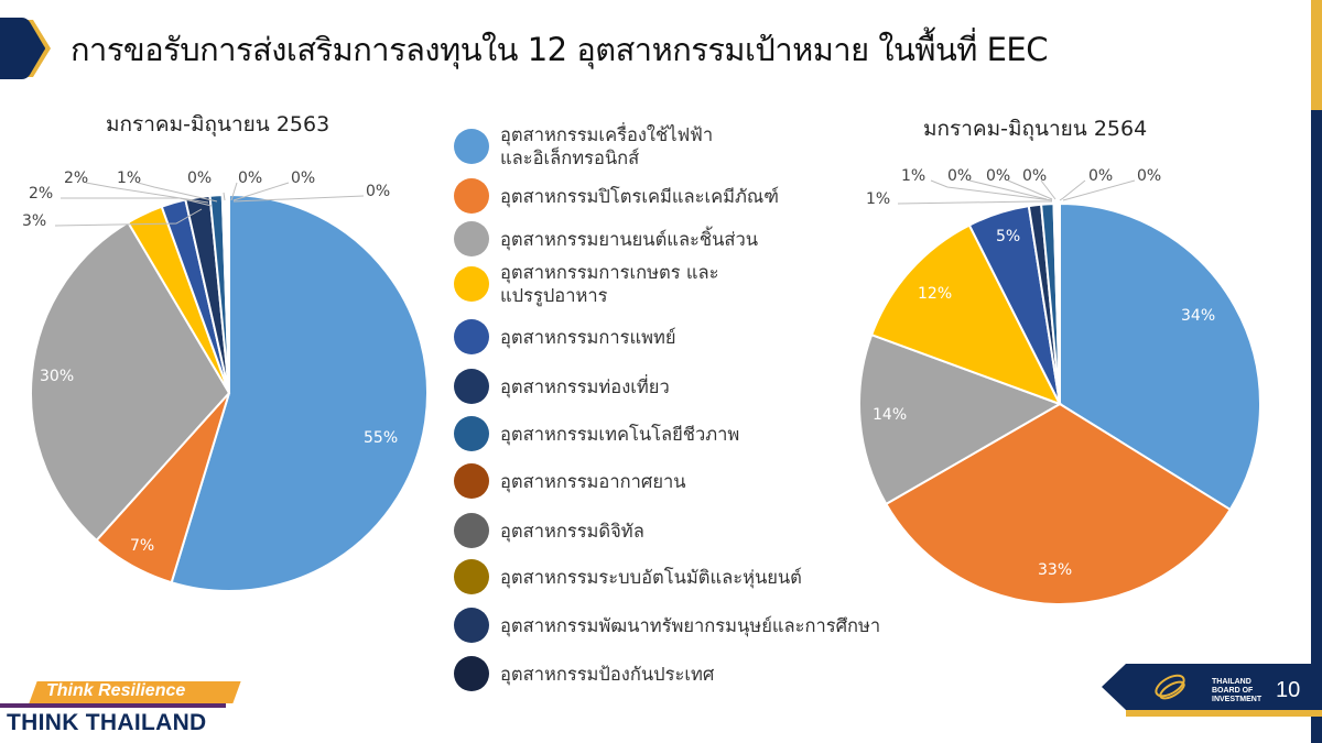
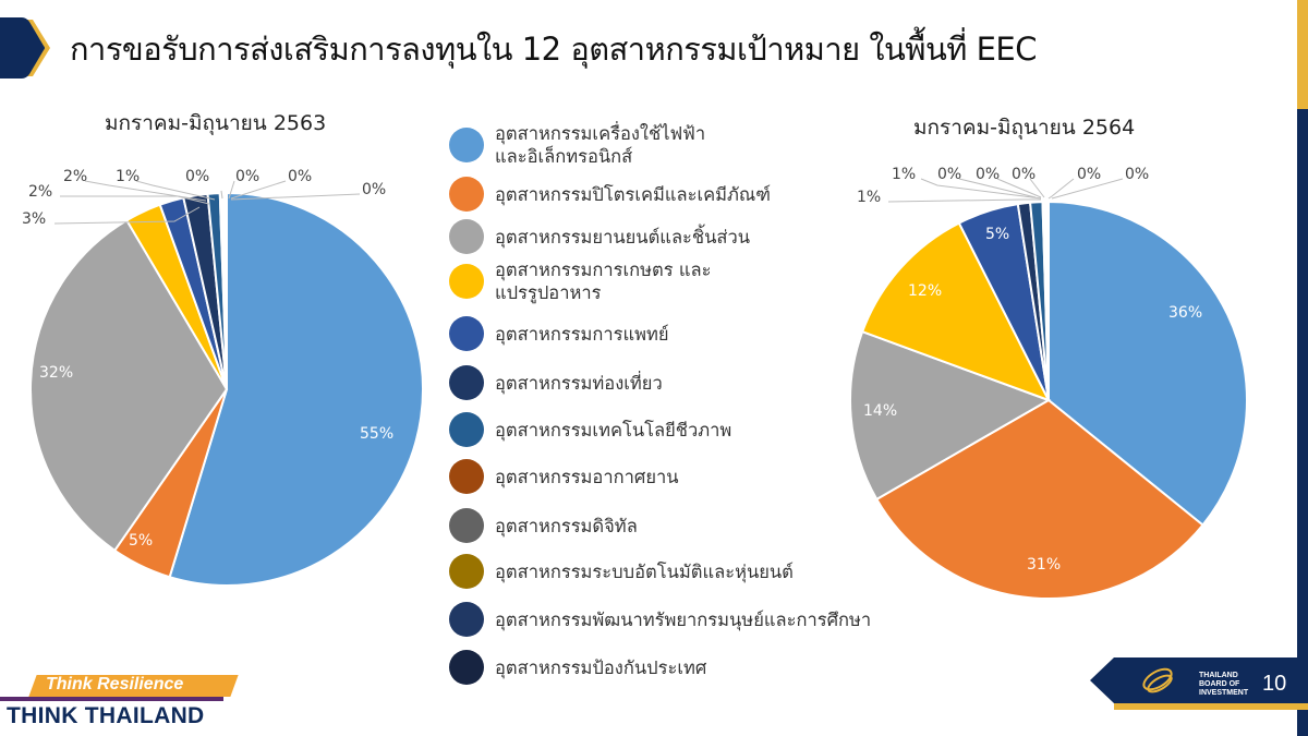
มกราคม-มิถุนายน 2563/อุตสาหกรรมปิโตรเคมีและเคมีภัณฑ์: 7% -> 5%
มกราคม-มิถุนายน 2563/อุตสาหกรรมยานยนต์และชิ้นส่วน: 30% -> 32%
มกราคม-มิถุนายน 2564/อุตสาหกรรมเครื่องใช้ไฟฟ้าและอิเล็กทรอนิกส์: 34% -> 36%
มกราคม-มิถุนายน 2564/อุตสาหกรรมปิโตรเคมีและเคมีภัณฑ์: 33% -> 31%
